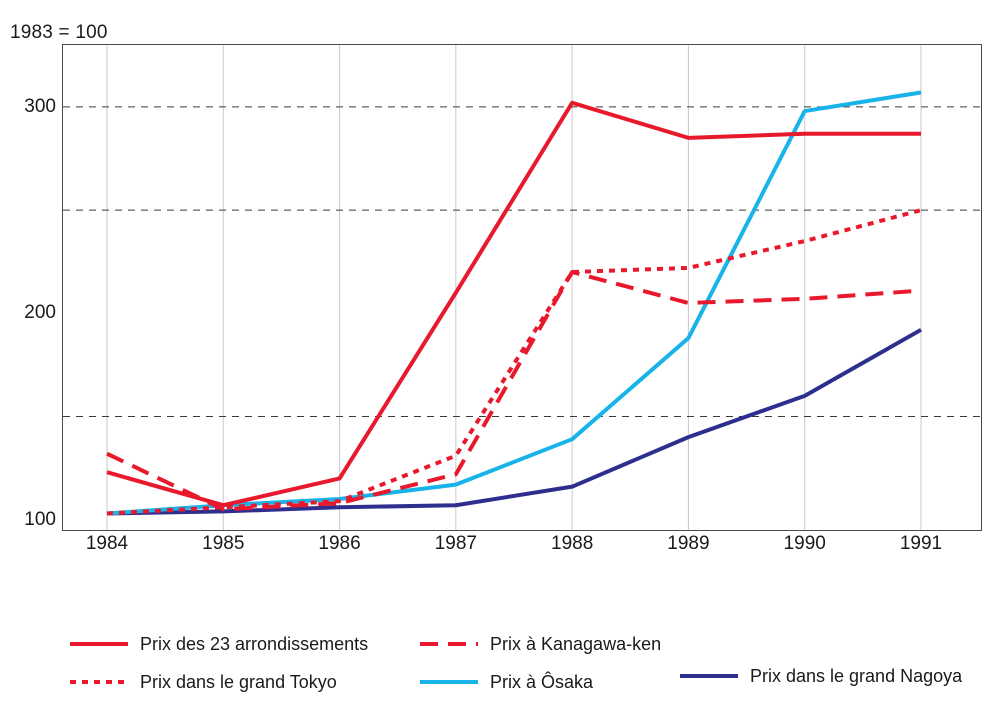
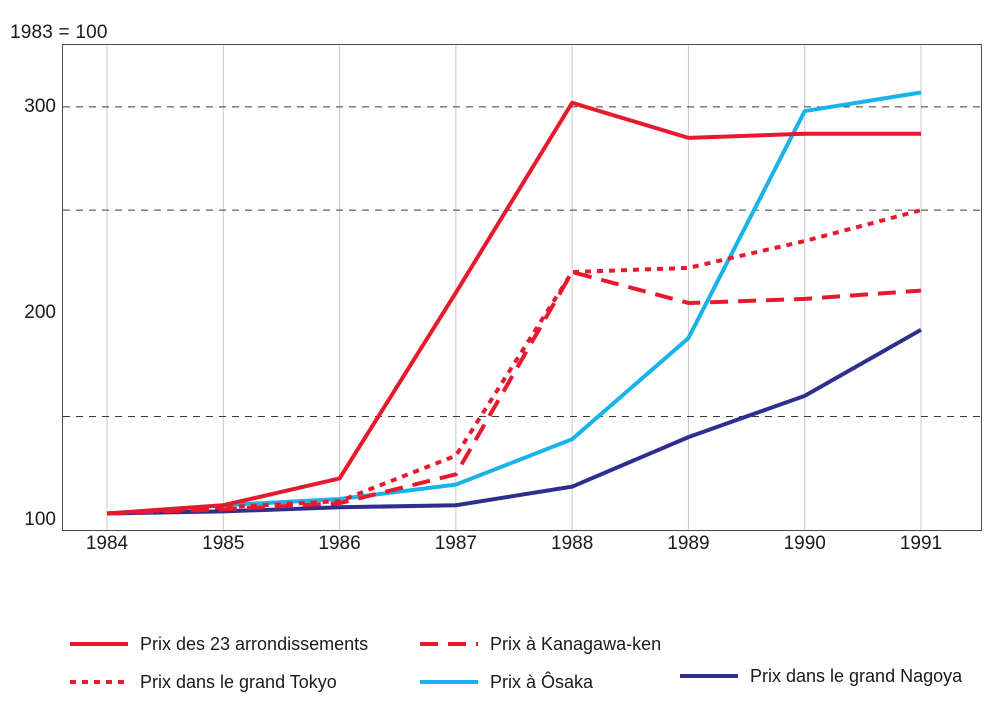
Prix des 23 arrondissements/1984: 123 -> 103
Prix à Kanagawa-ken/1984: 132 -> 103
